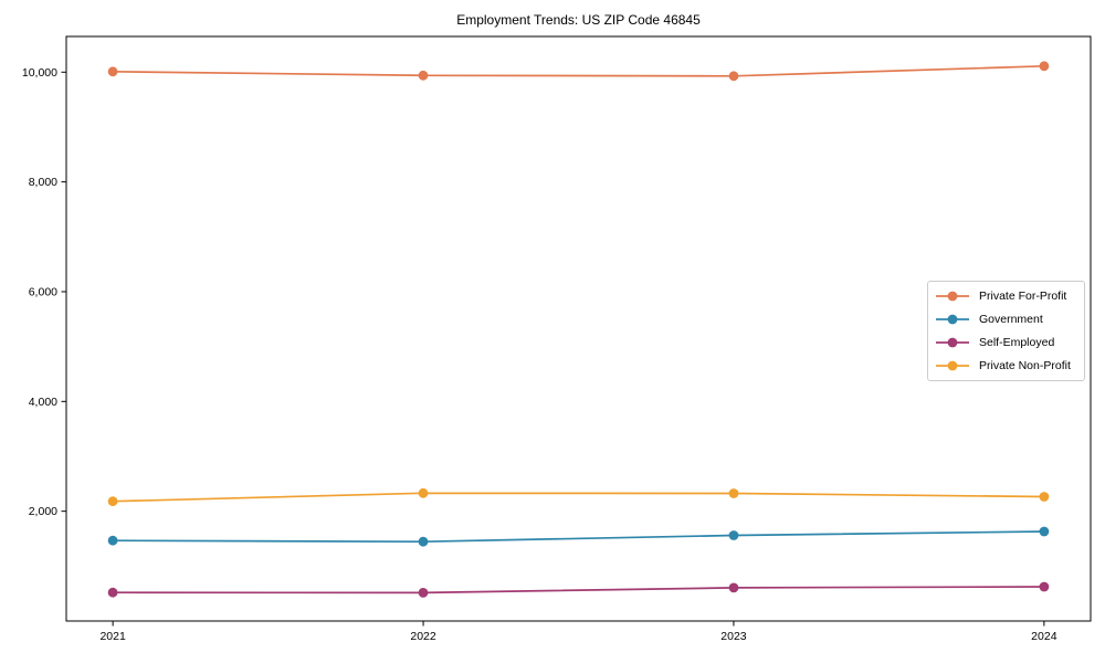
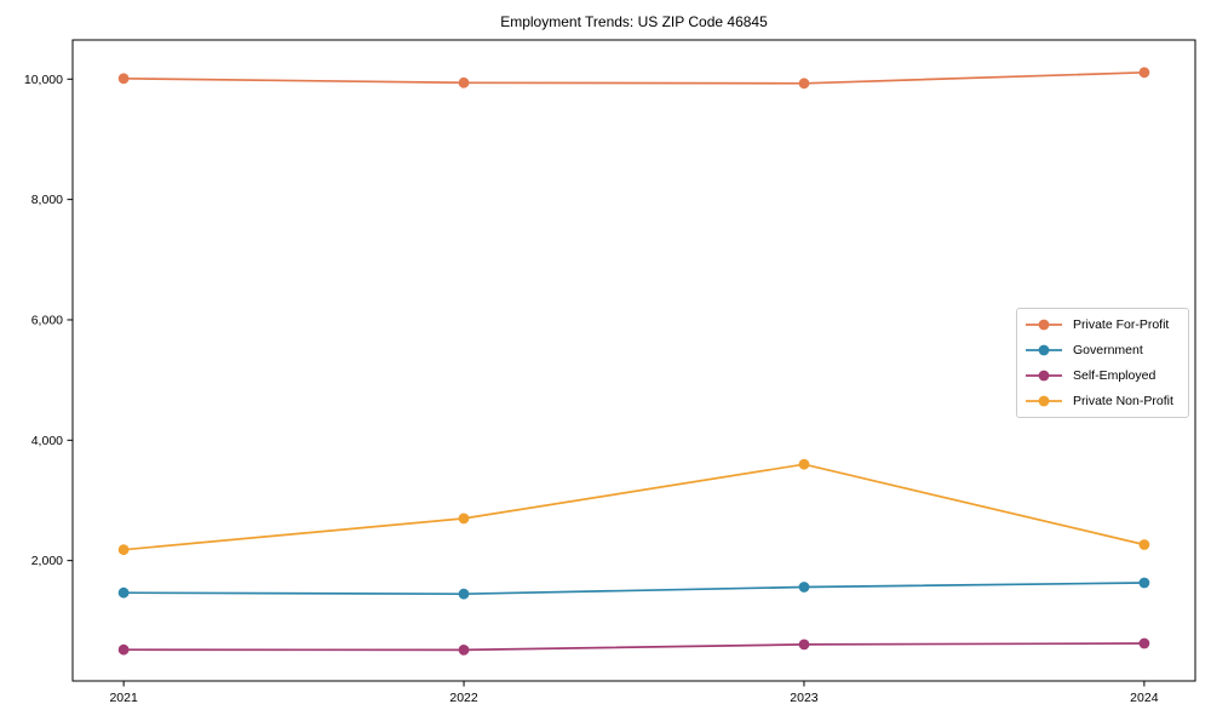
Private Non-Profit/2022: 2300 -> 2700
Private Non-Profit/2023: 2300 -> 3600
